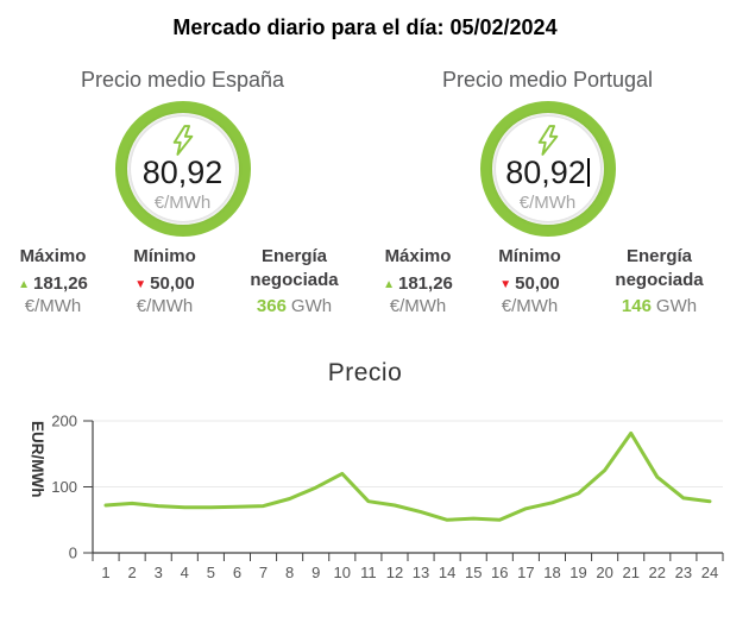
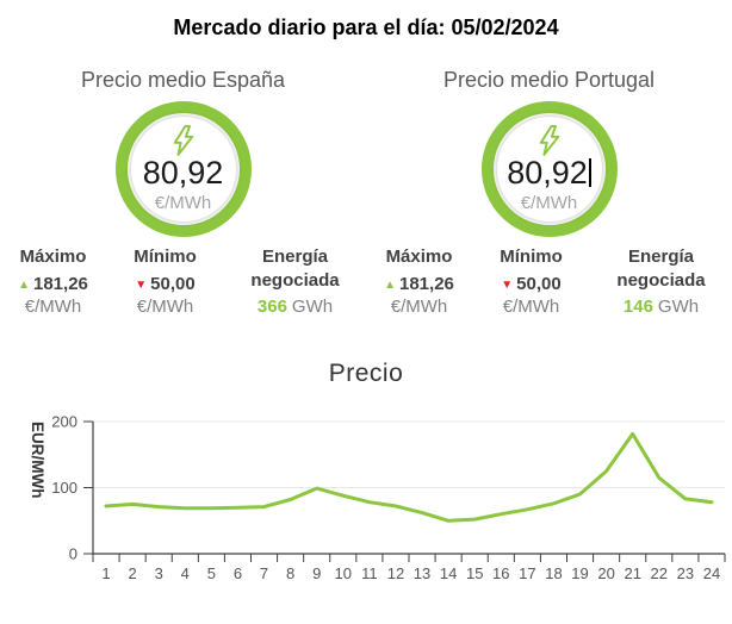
10: 120 -> 90
16: 50 -> 60
